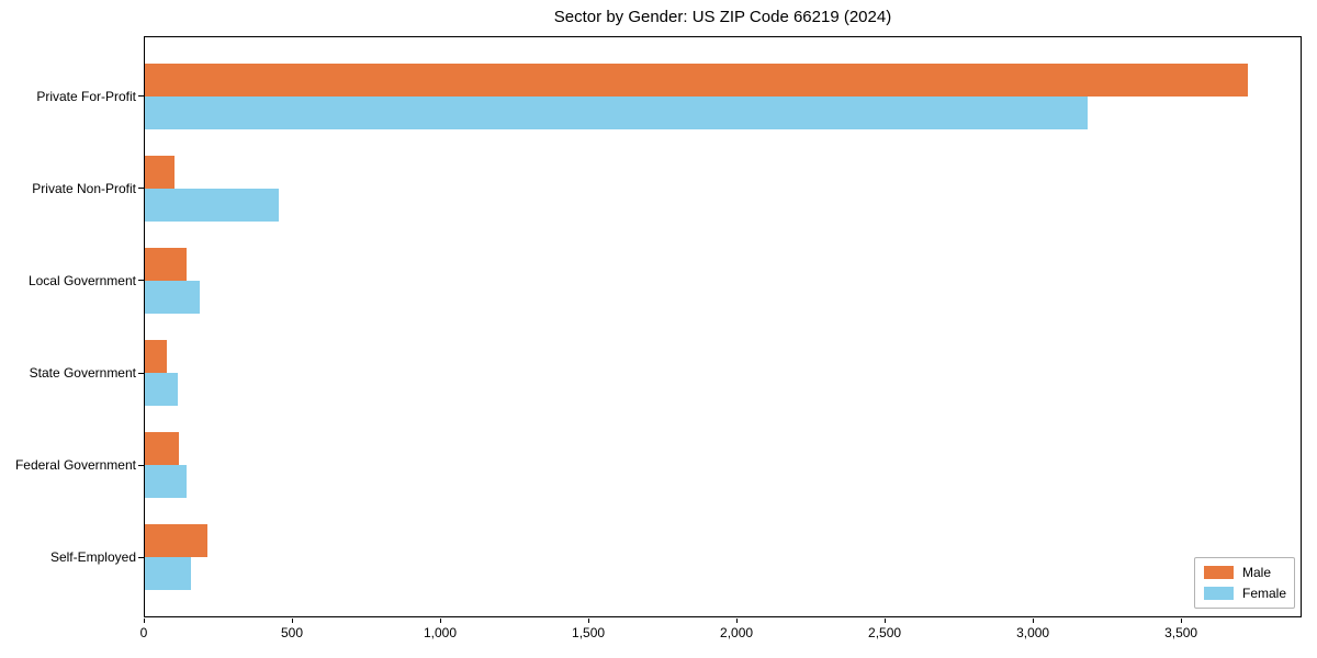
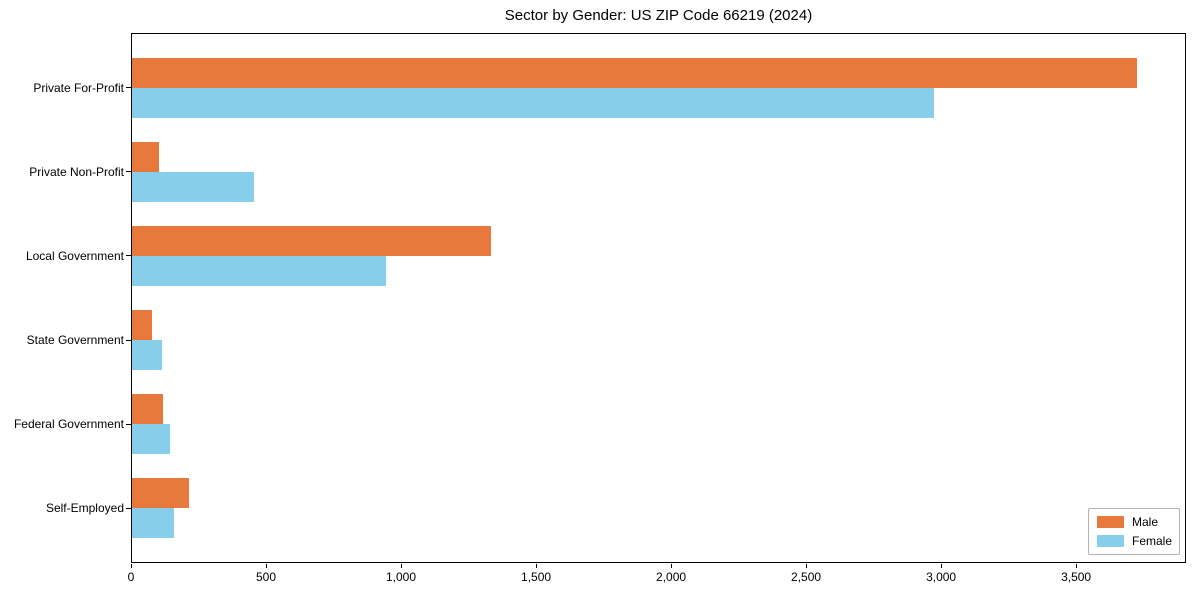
Female/Private For-Profit: 3180 -> 2970
Male/Local Government: 140 -> 1330
Female/Local Government: 180 -> 940
